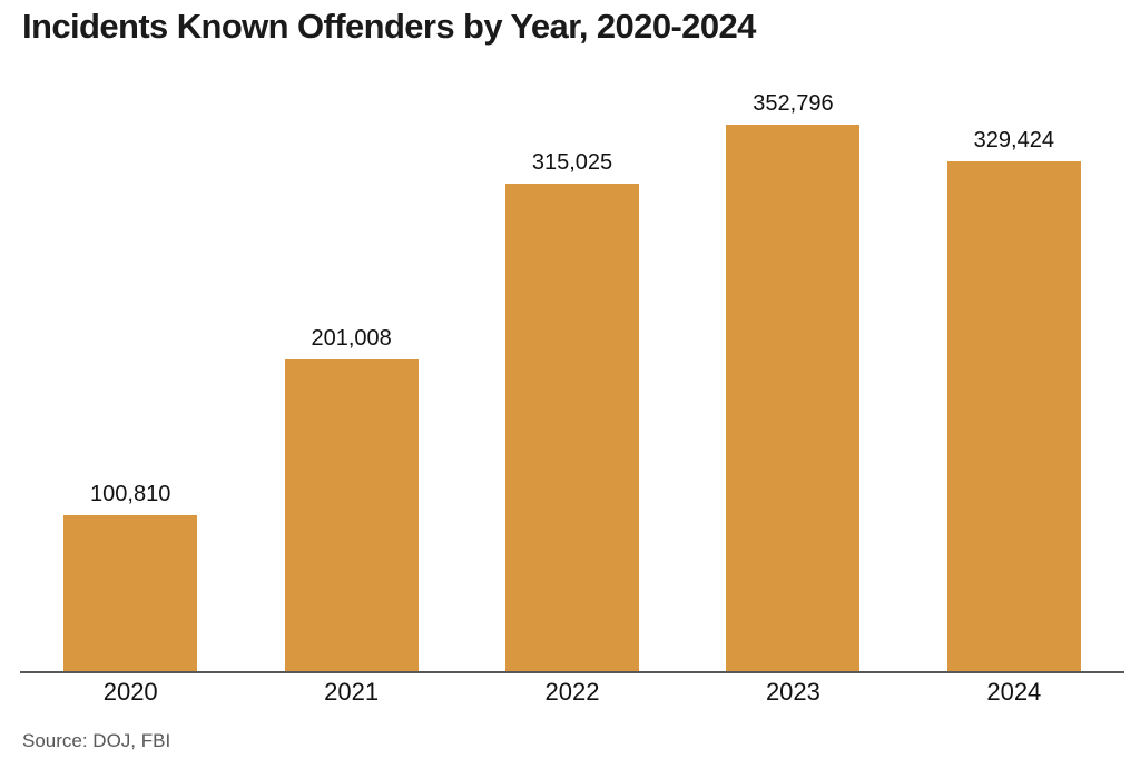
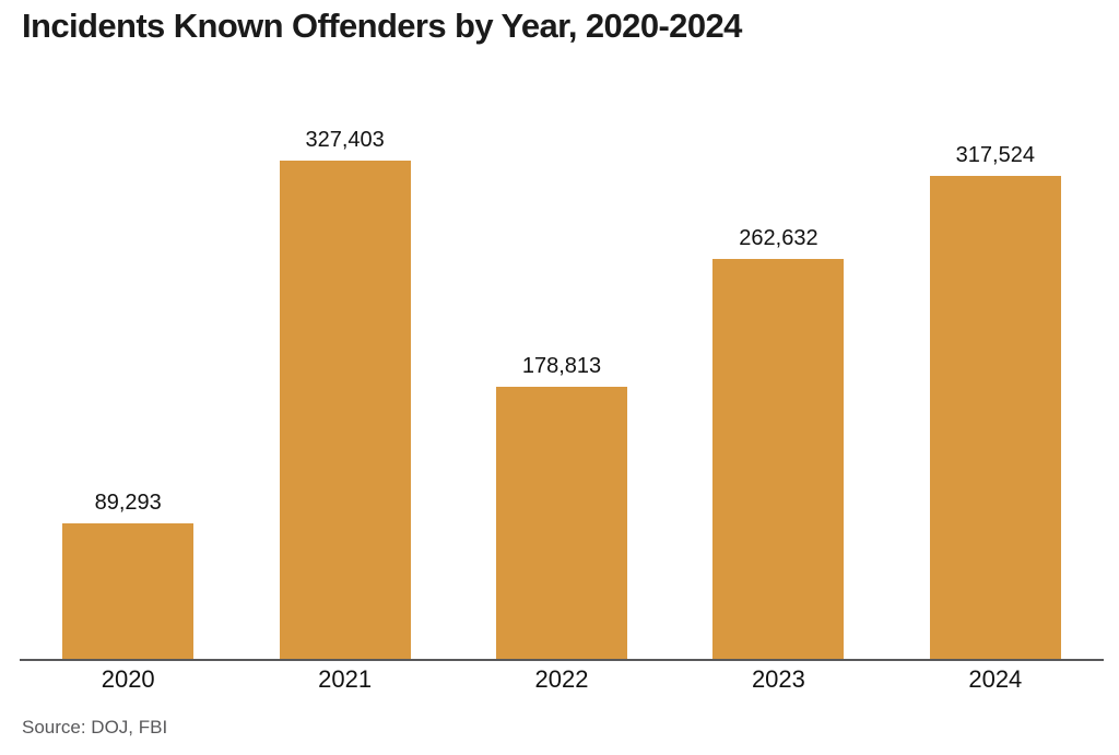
2020: 100,810 -> 89,293
2021: 201,008 -> 327,403
2022: 315,025 -> 178,813
2023: 352,796 -> 262,632
2024: 329,424 -> 317,524
